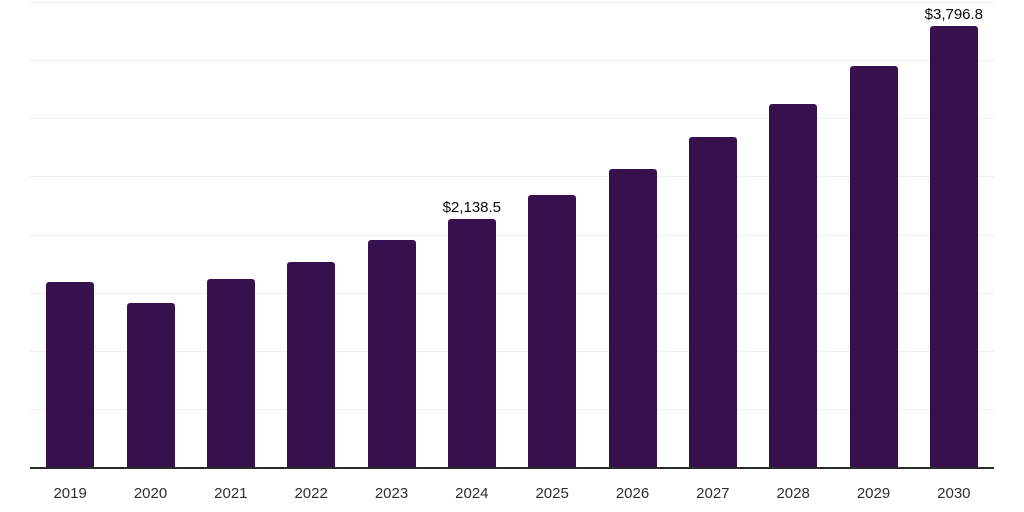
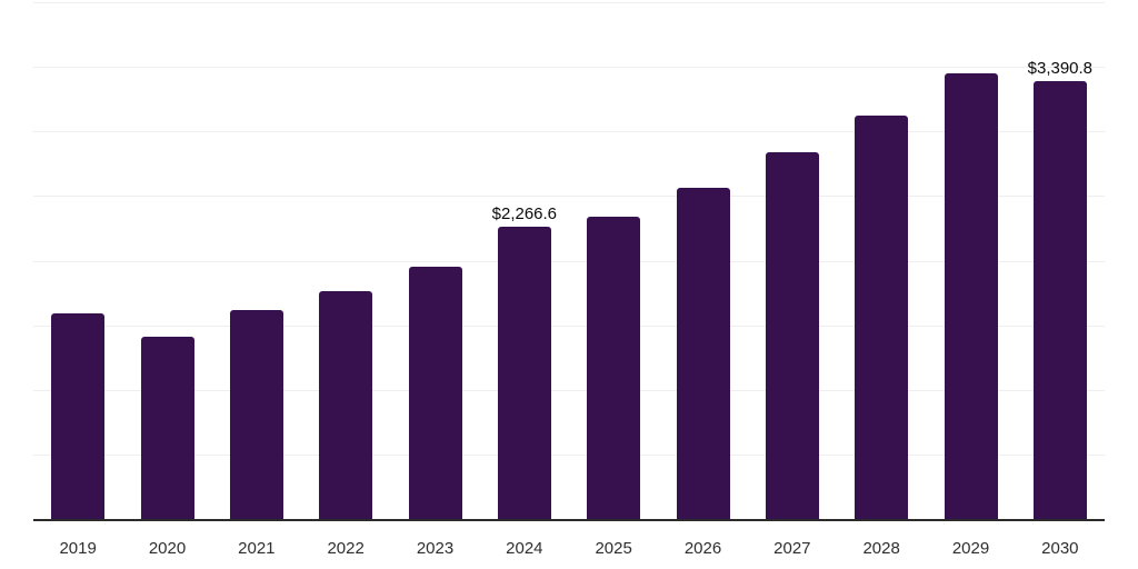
2024: $2,138.5 -> $2,266.6
2030: $3,796.8 -> $3,390.8
